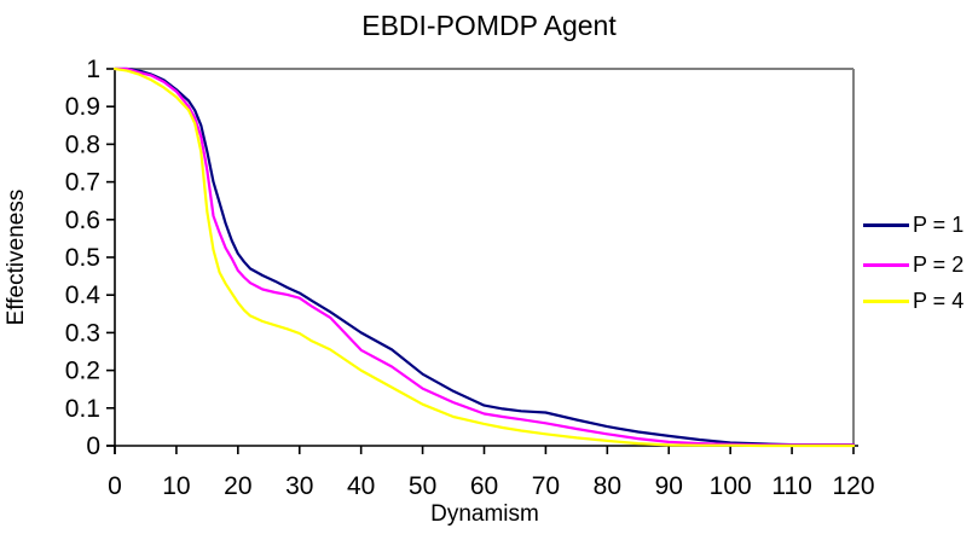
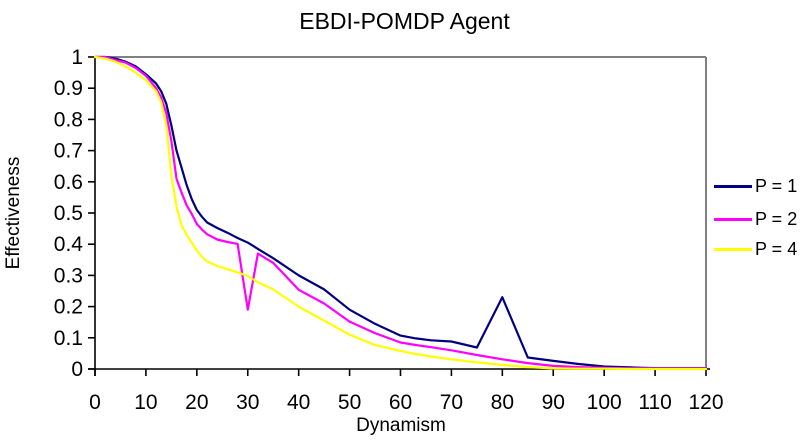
P = 2/30: 0.39 -> 0.19
P = 1/80: 0.05 -> 0.23
